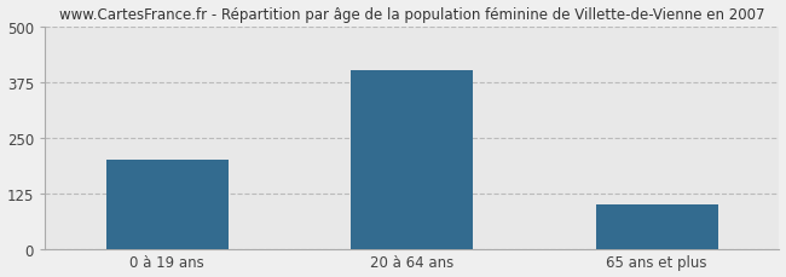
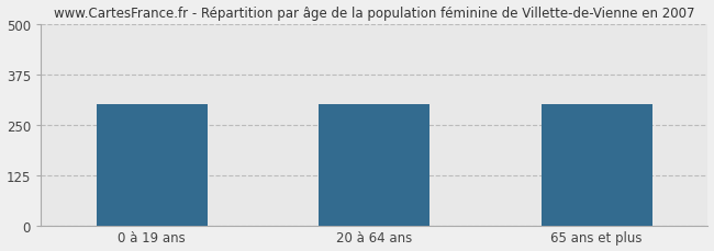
0 à 19 ans: 200 -> 300
20 à 64 ans: 400 -> 300
65 ans et plus: 100 -> 300
